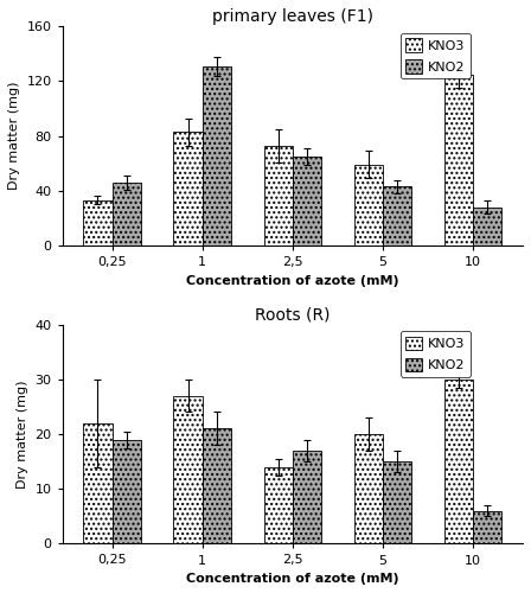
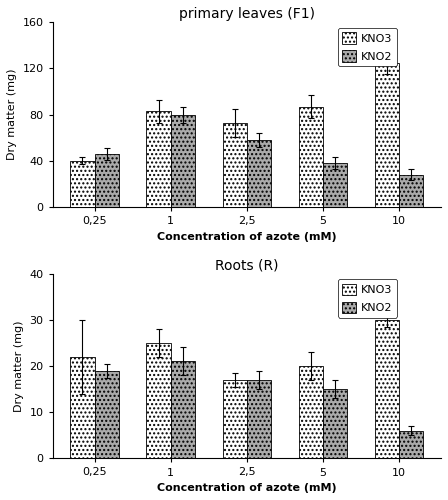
primary leaves (F1)/KNO3/0,25: 33 -> 40
primary leaves (F1)/KNO2/1: 131 -> 80
primary leaves (F1)/KNO2/2,5: 65 -> 58
primary leaves (F1)/KNO3/5: 59 -> 87
primary leaves (F1)/KNO2/5: 43 -> 38
Roots (R)/KNO3/1: 27 -> 25
Roots (R)/KNO3/2,5: 14 -> 17
